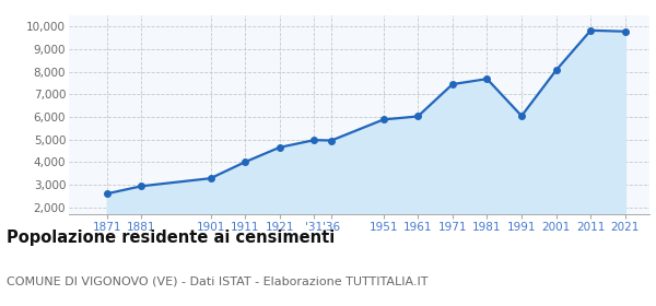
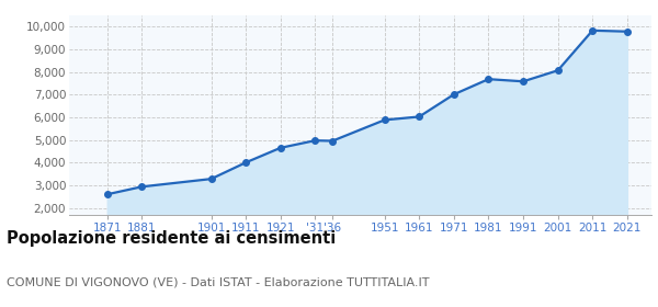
1971: 7,450 -> 7,010
1991: 6,050 -> 7,590
